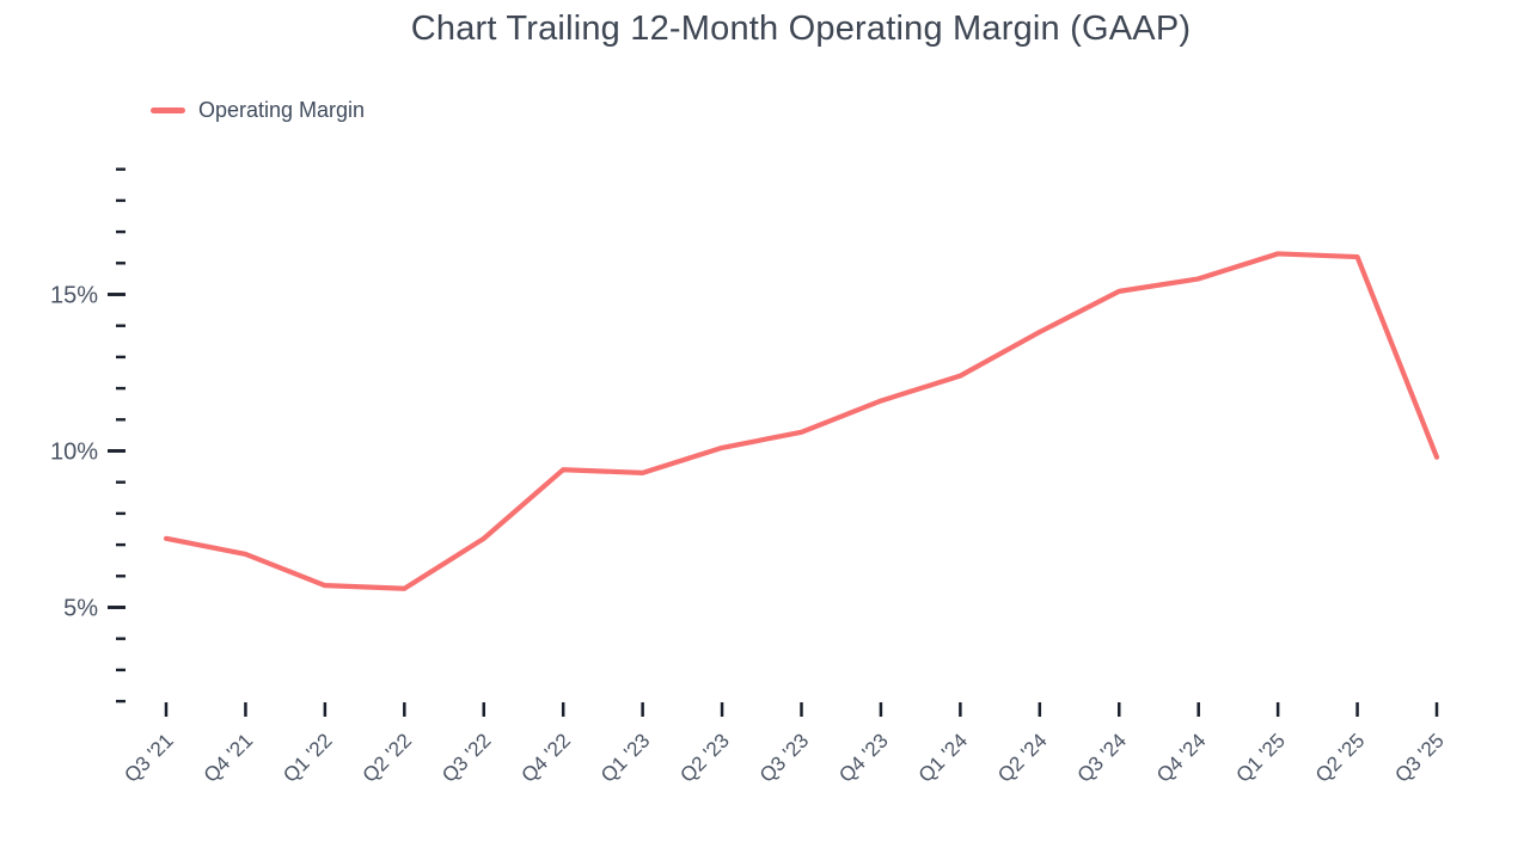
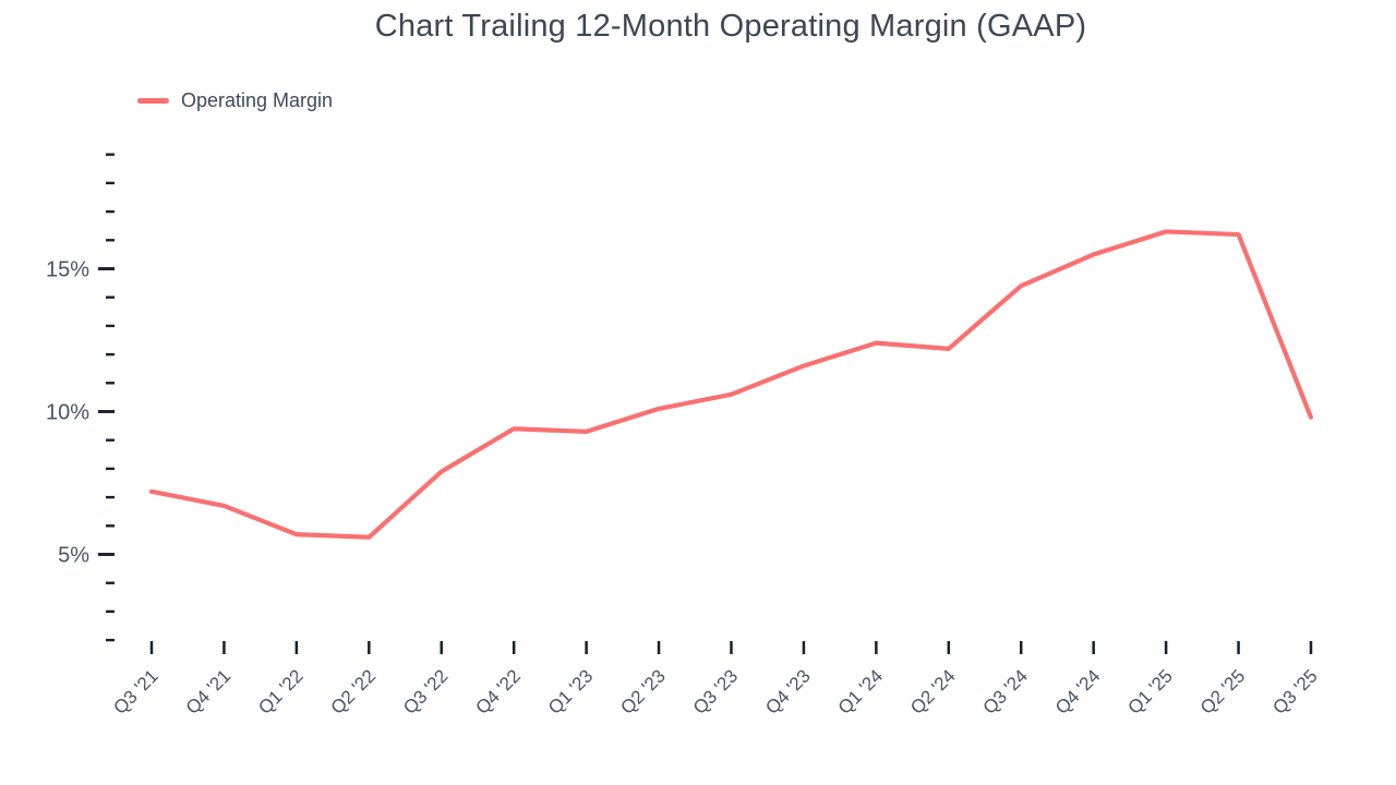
Q3 '22: 7.2% -> 7.9%
Q2 '24: 13.8% -> 12.2%
Q3 '24: 15.1% -> 14.4%
